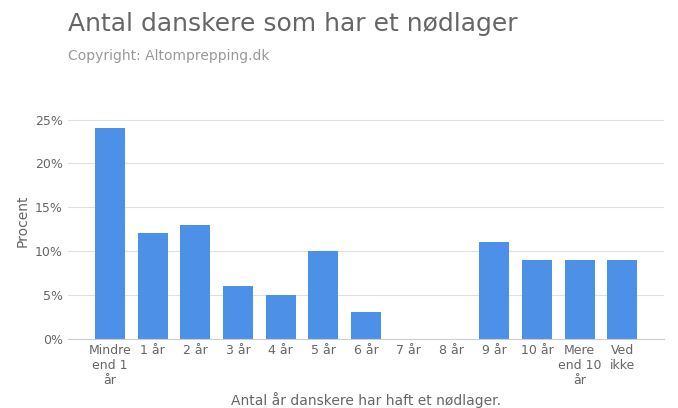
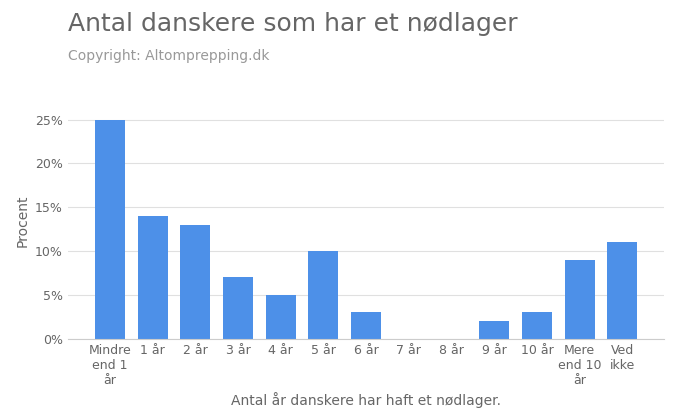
Mindre end 1 år: 24% -> 25%
1 år: 12% -> 14%
3 år: 6% -> 7%
9 år: 11% -> 2%
10 år: 9% -> 3%
Ved ikke: 9% -> 11%
